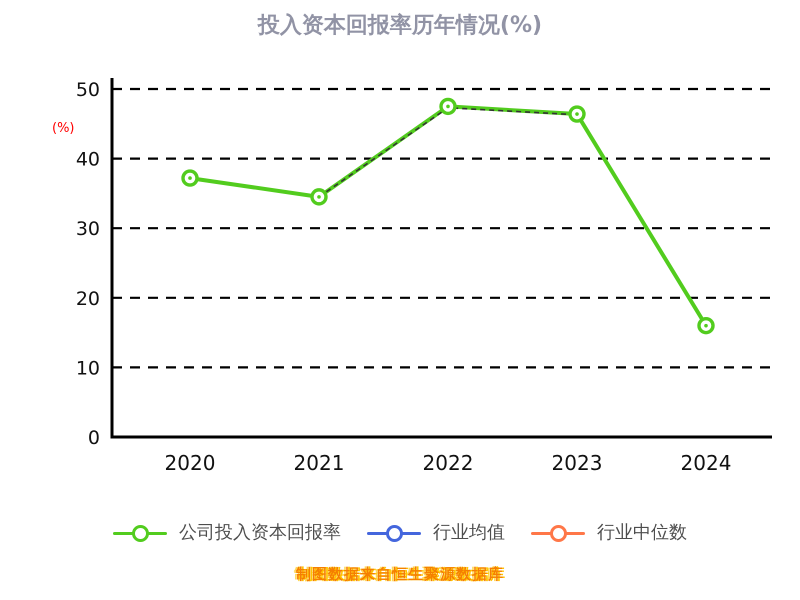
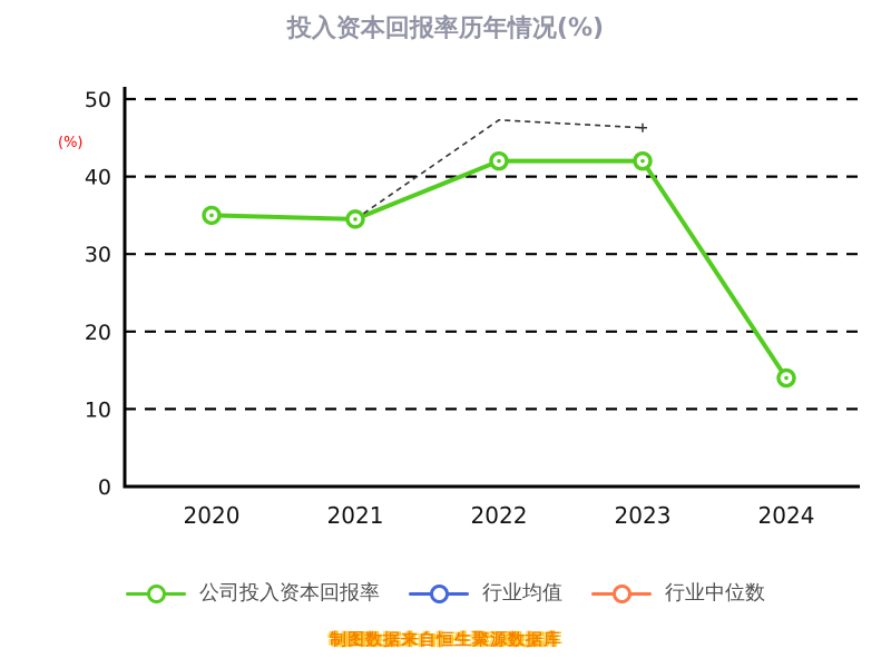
2020: 37 -> 35
2022: 48 -> 42
2023: 46 -> 42
2024: 16 -> 14
